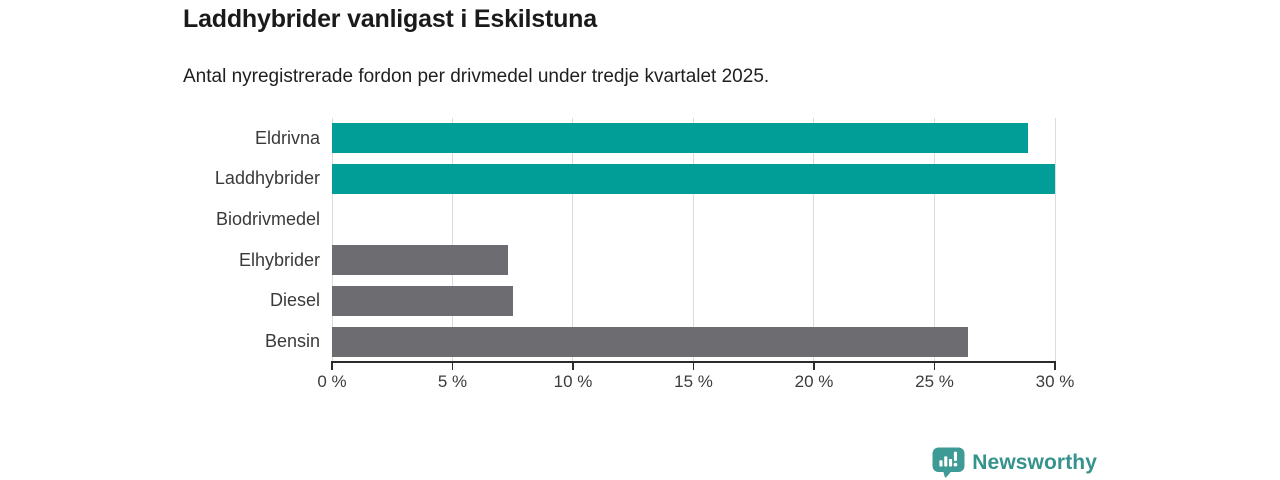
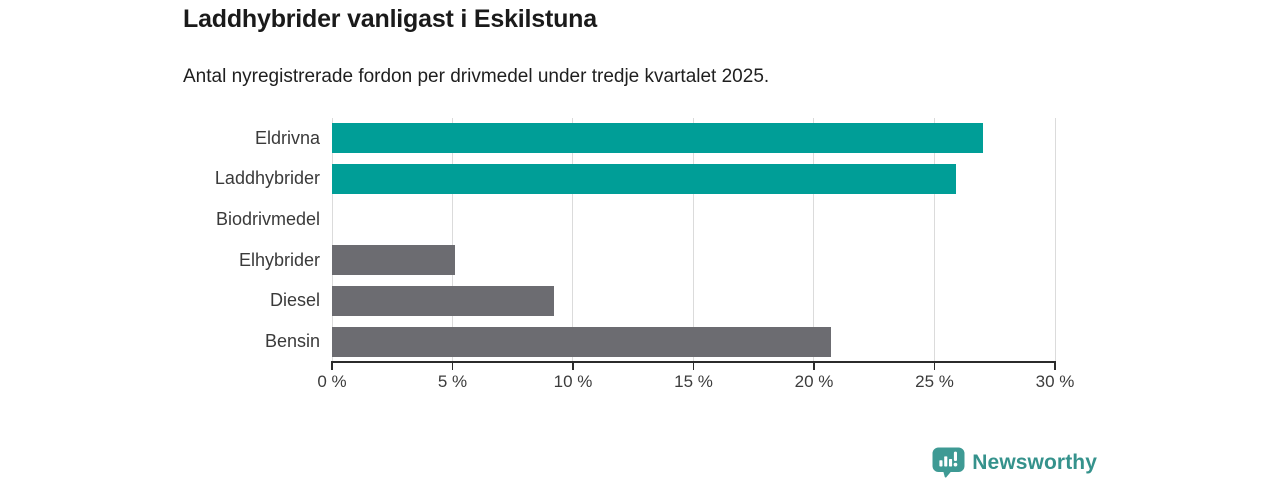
Eldrivna: 28.9% -> 27.0%
Laddhybrider: 30.0% -> 25.9%
Elhybrider: 7.3% -> 5.1%
Diesel: 7.5% -> 9.2%
Bensin: 26.4% -> 20.7%
